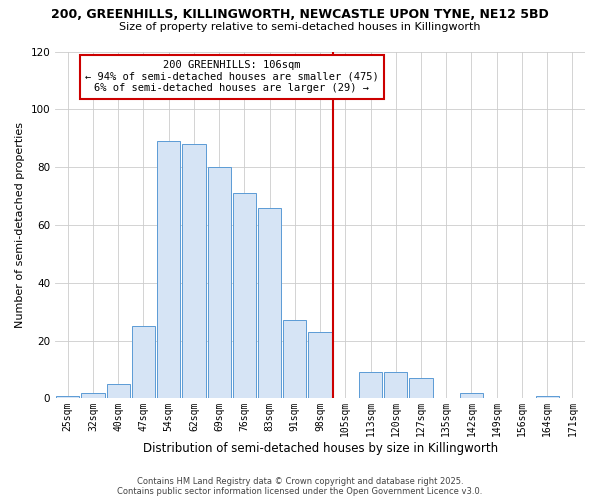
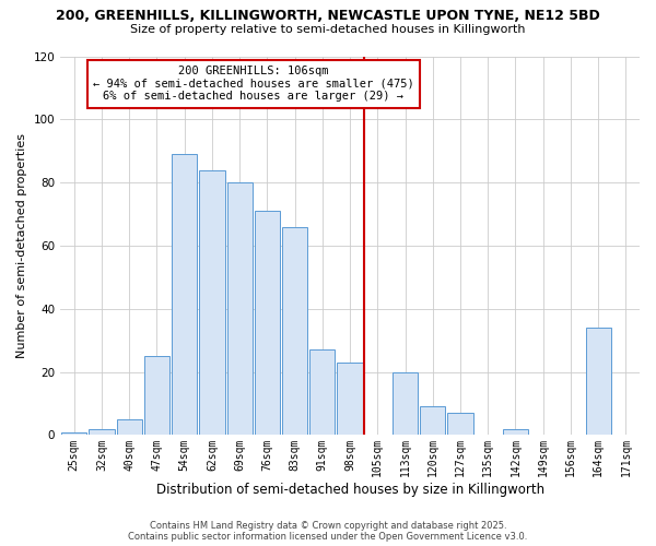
62sqm: 88 -> 84
113sqm: 9 -> 20
164sqm: 1 -> 34
